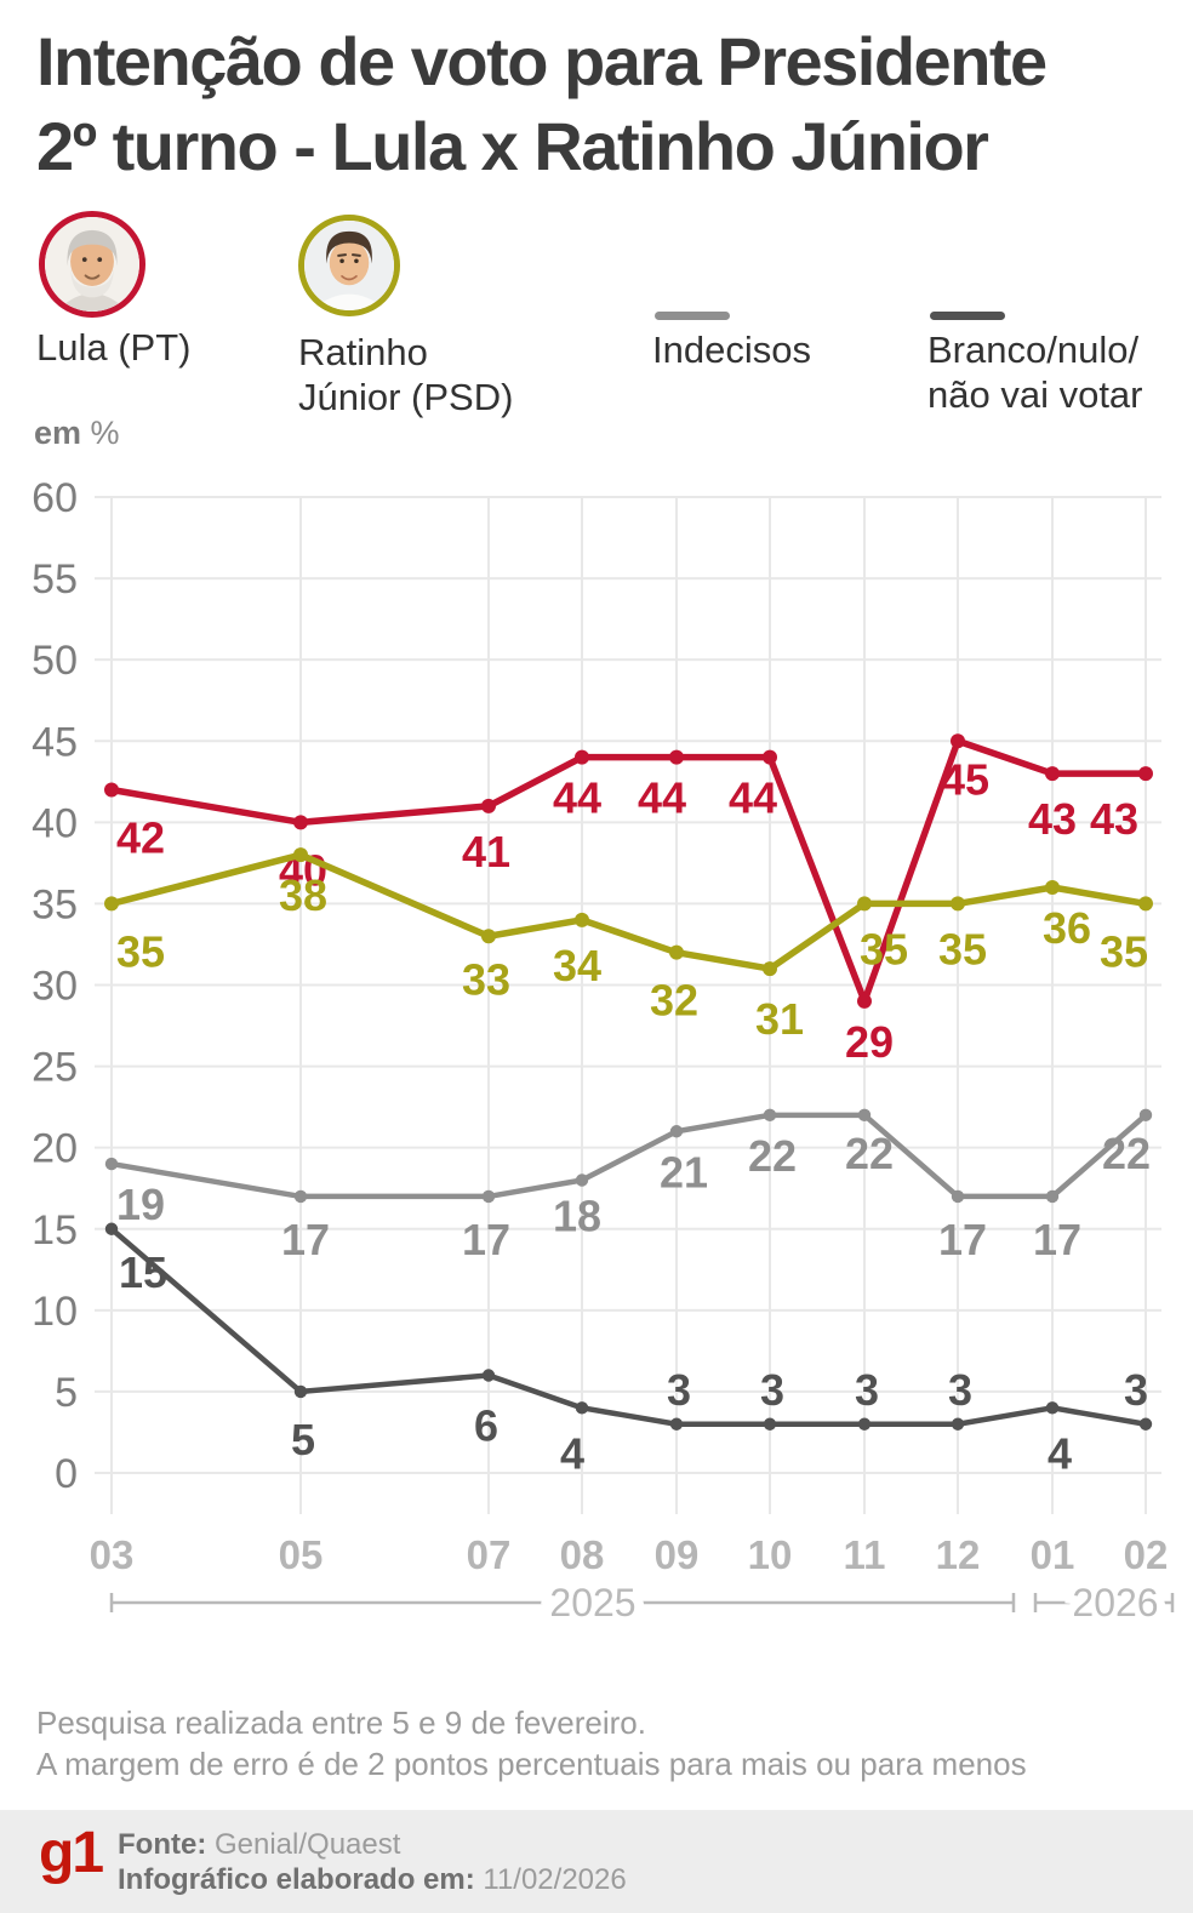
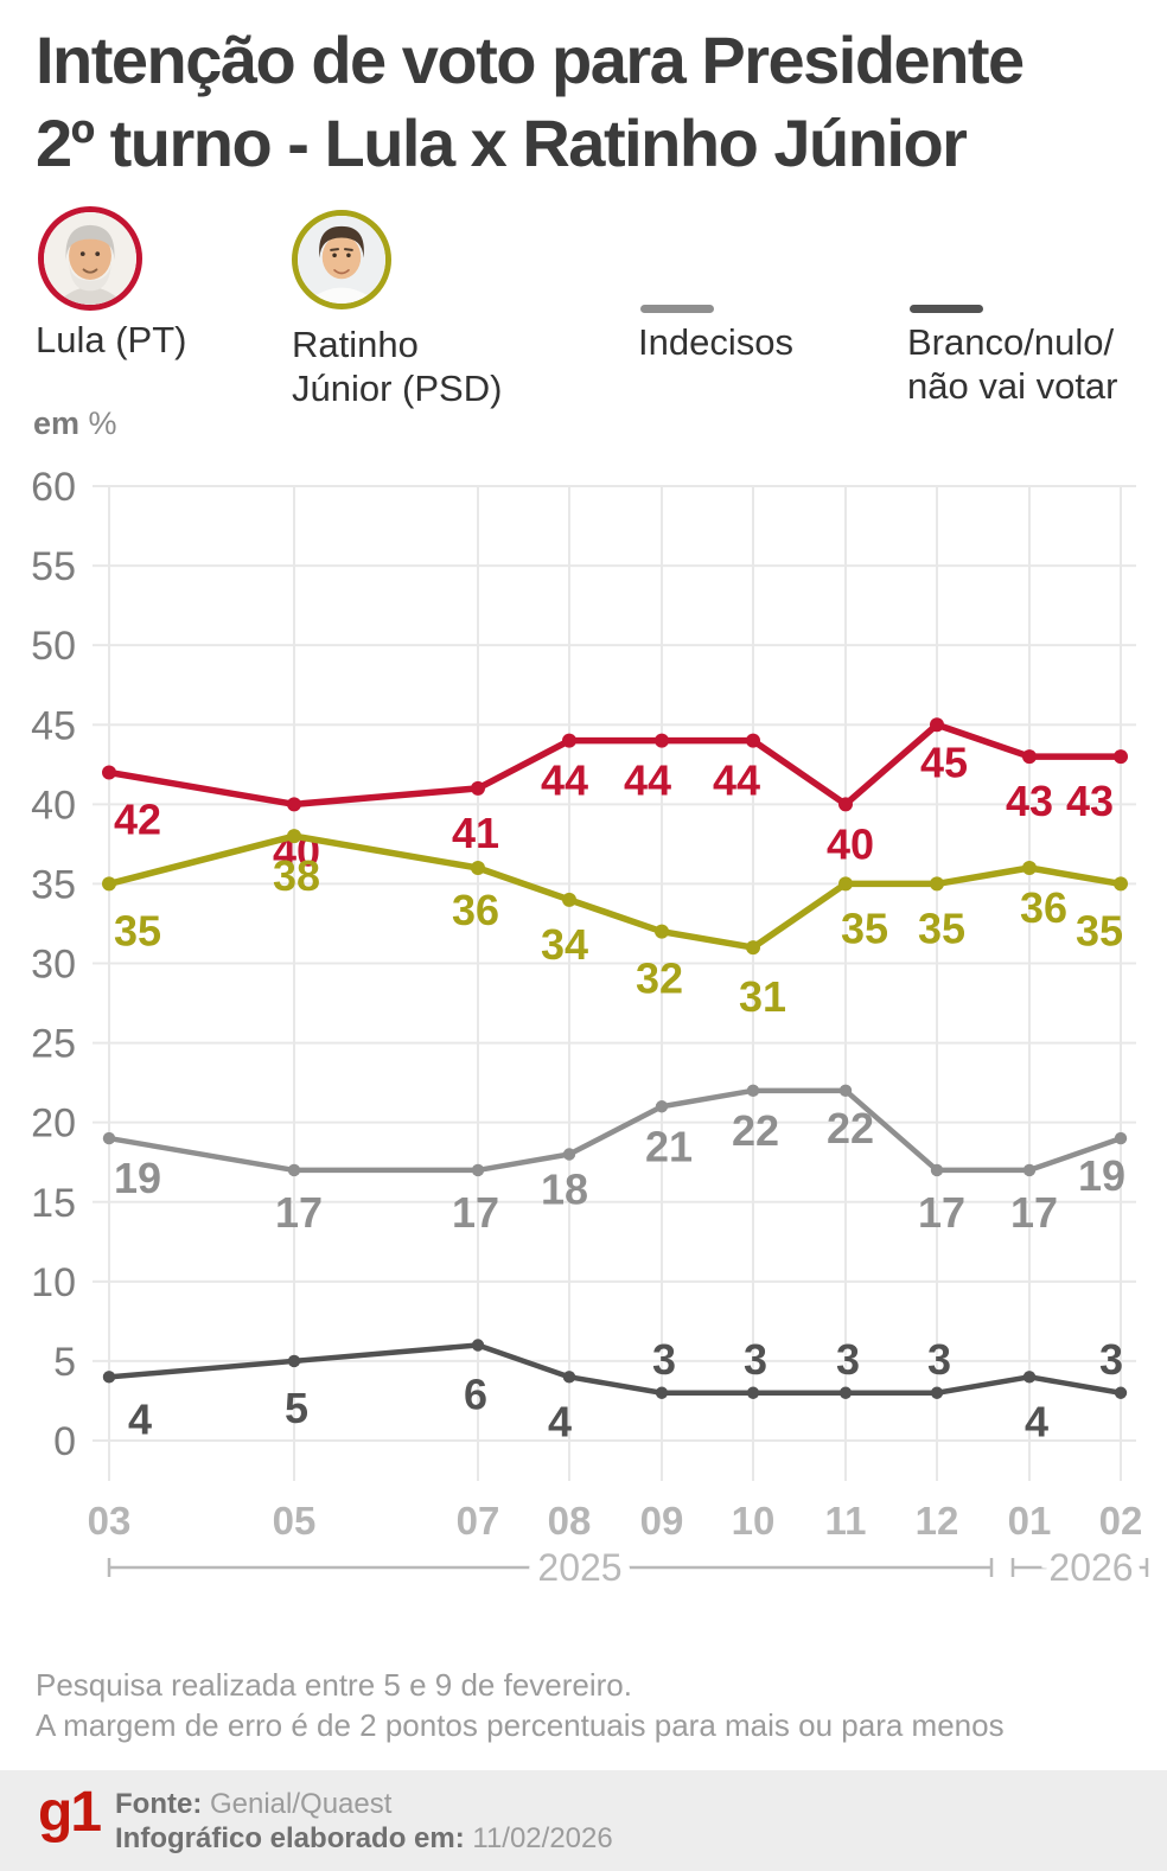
Branco/nulo/não vai votar/03: 15 -> 4
Ratinho Júnior (PSD)/07: 33 -> 36
Lula (PT)/11: 29 -> 40
Indecisos/02: 22 -> 19
